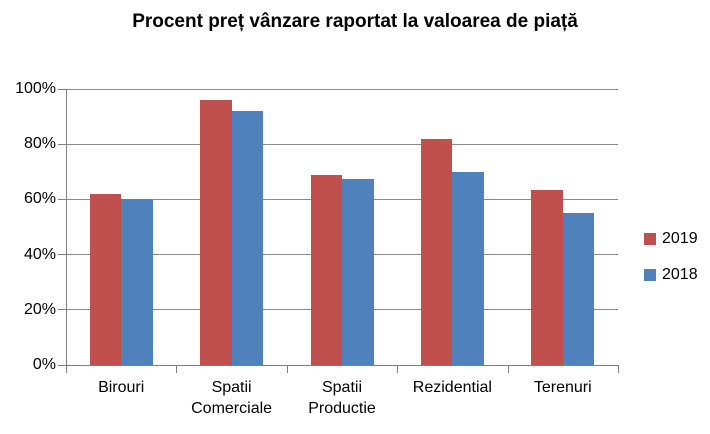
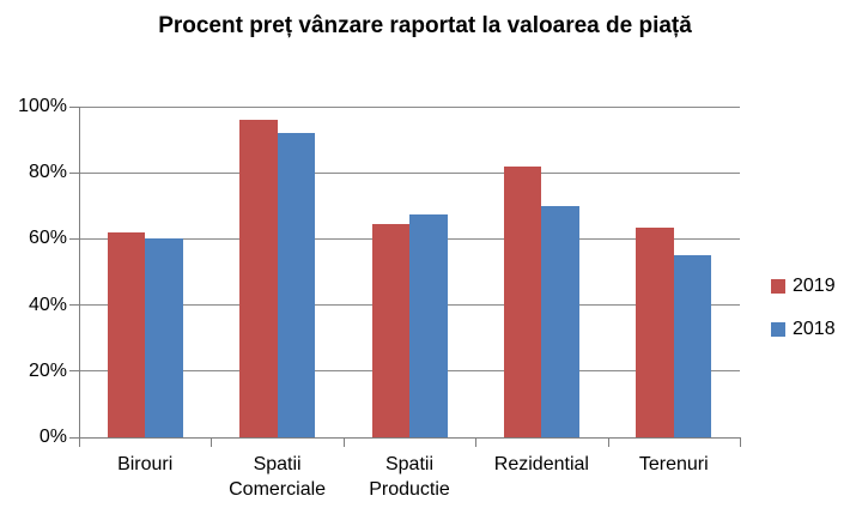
2019/Spatii Productie: 69% -> 64%
